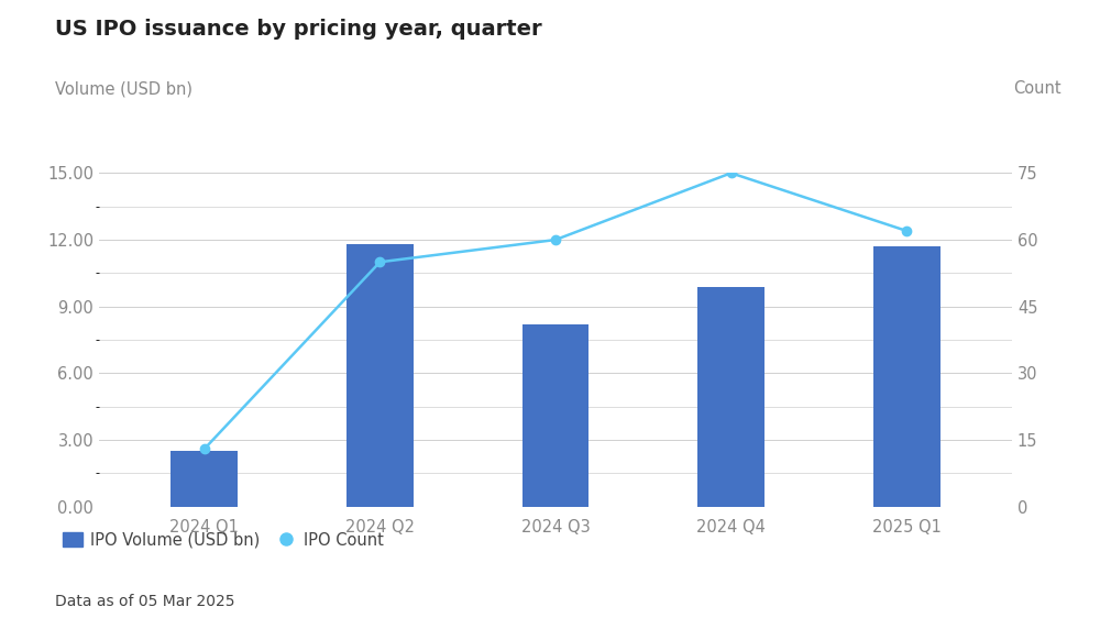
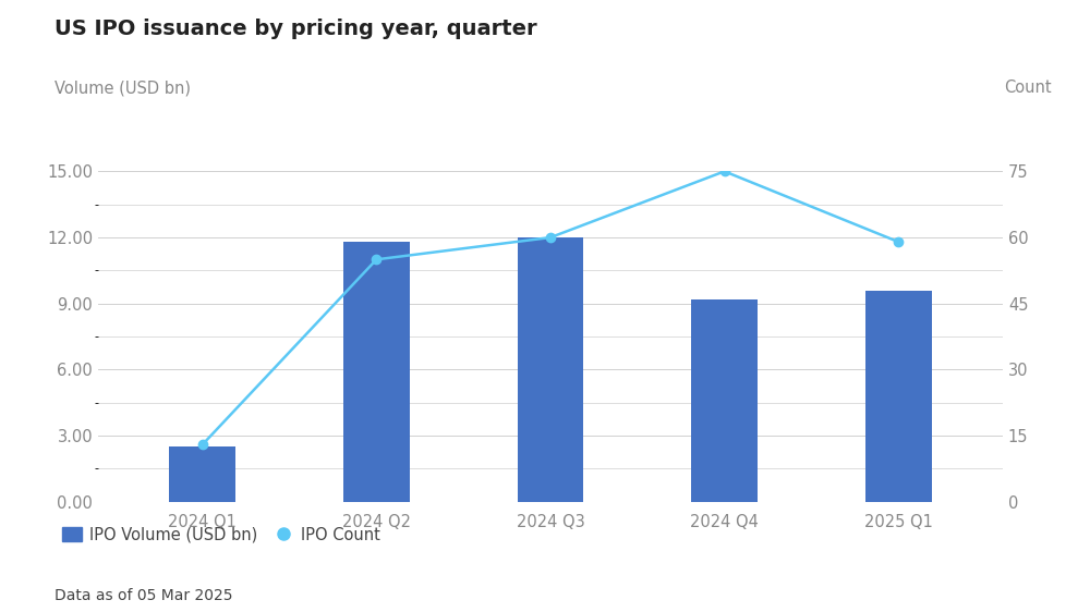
IPO Volume (USD bn)/2024 Q3: 8.2 -> 12.0
IPO Volume (USD bn)/2024 Q4: 9.9 -> 9.2
IPO Volume (USD bn)/2025 Q1: 11.7 -> 9.6
IPO Count/2025 Q1: 62 -> 59
